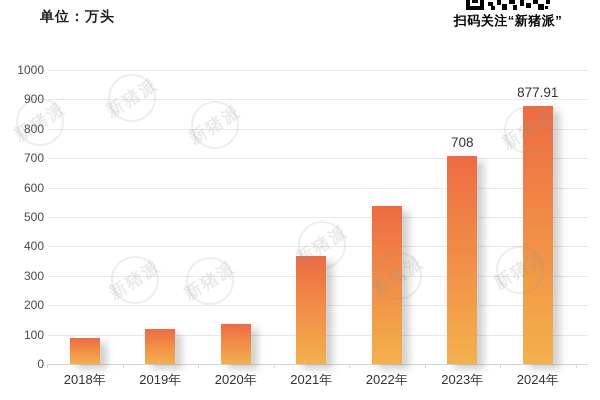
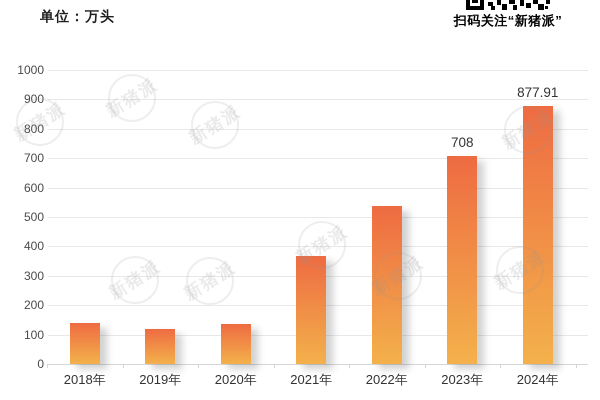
2018年: 90 -> 140
